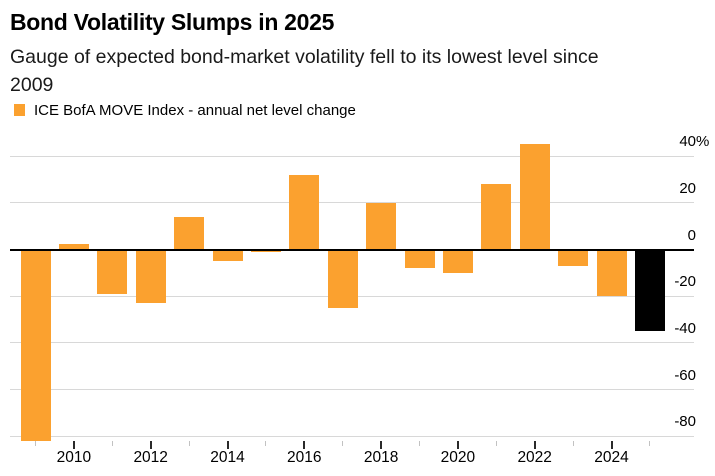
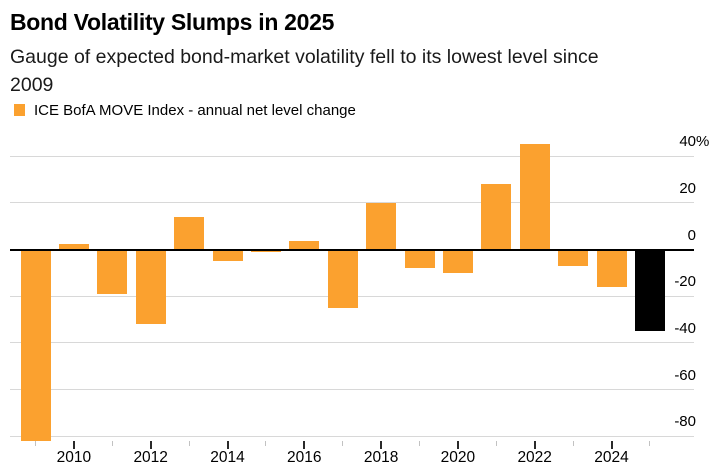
2012: -23 -> -32
2016: 32 -> 4
2024: -20 -> -16
